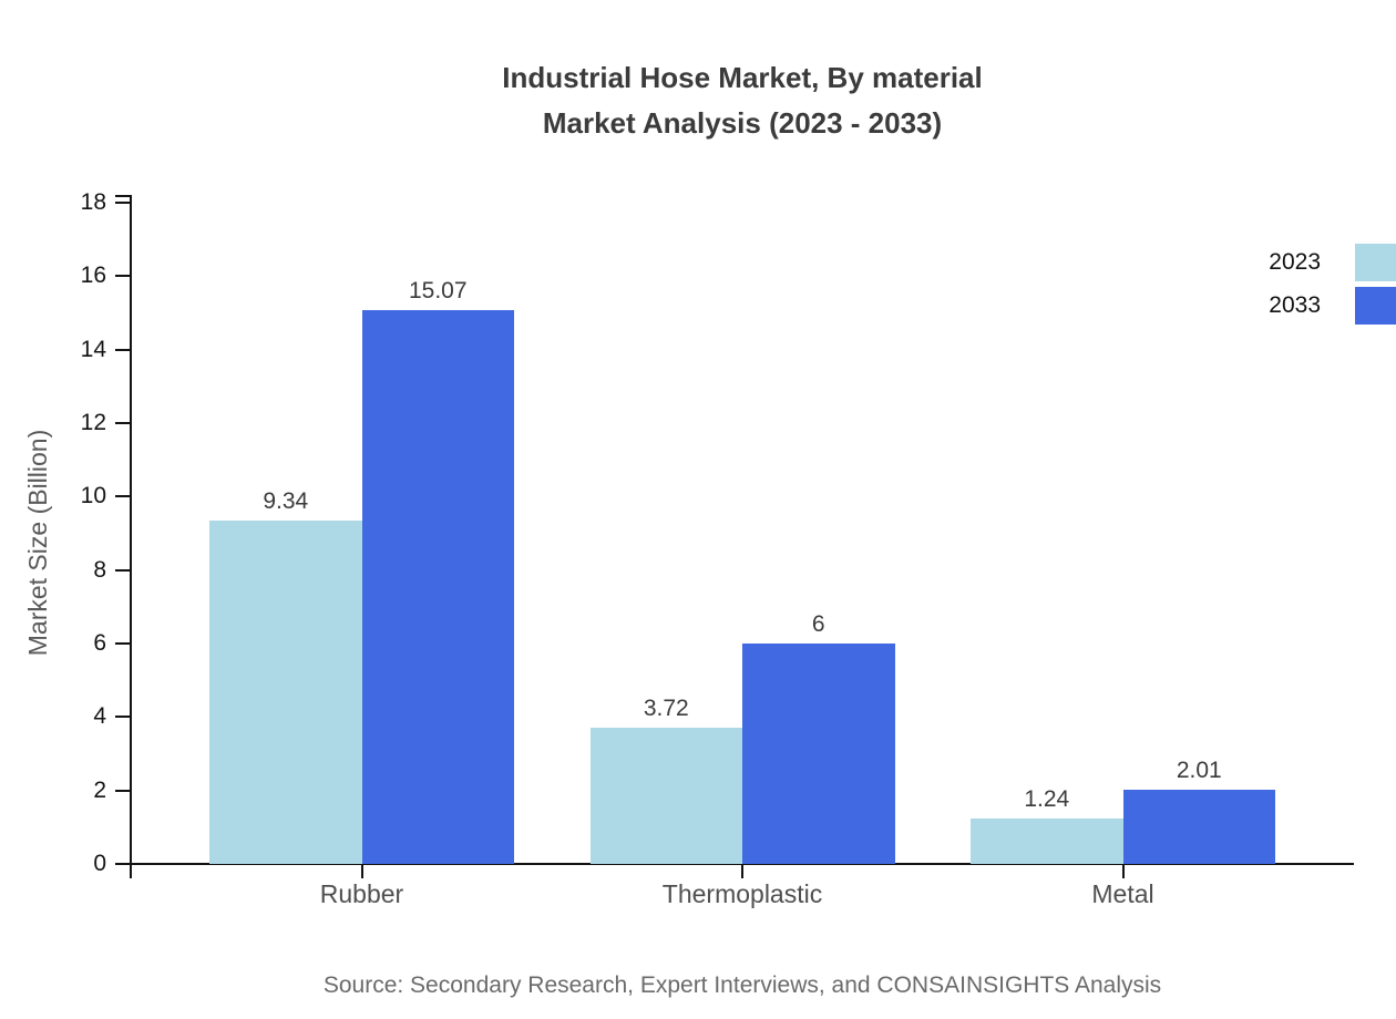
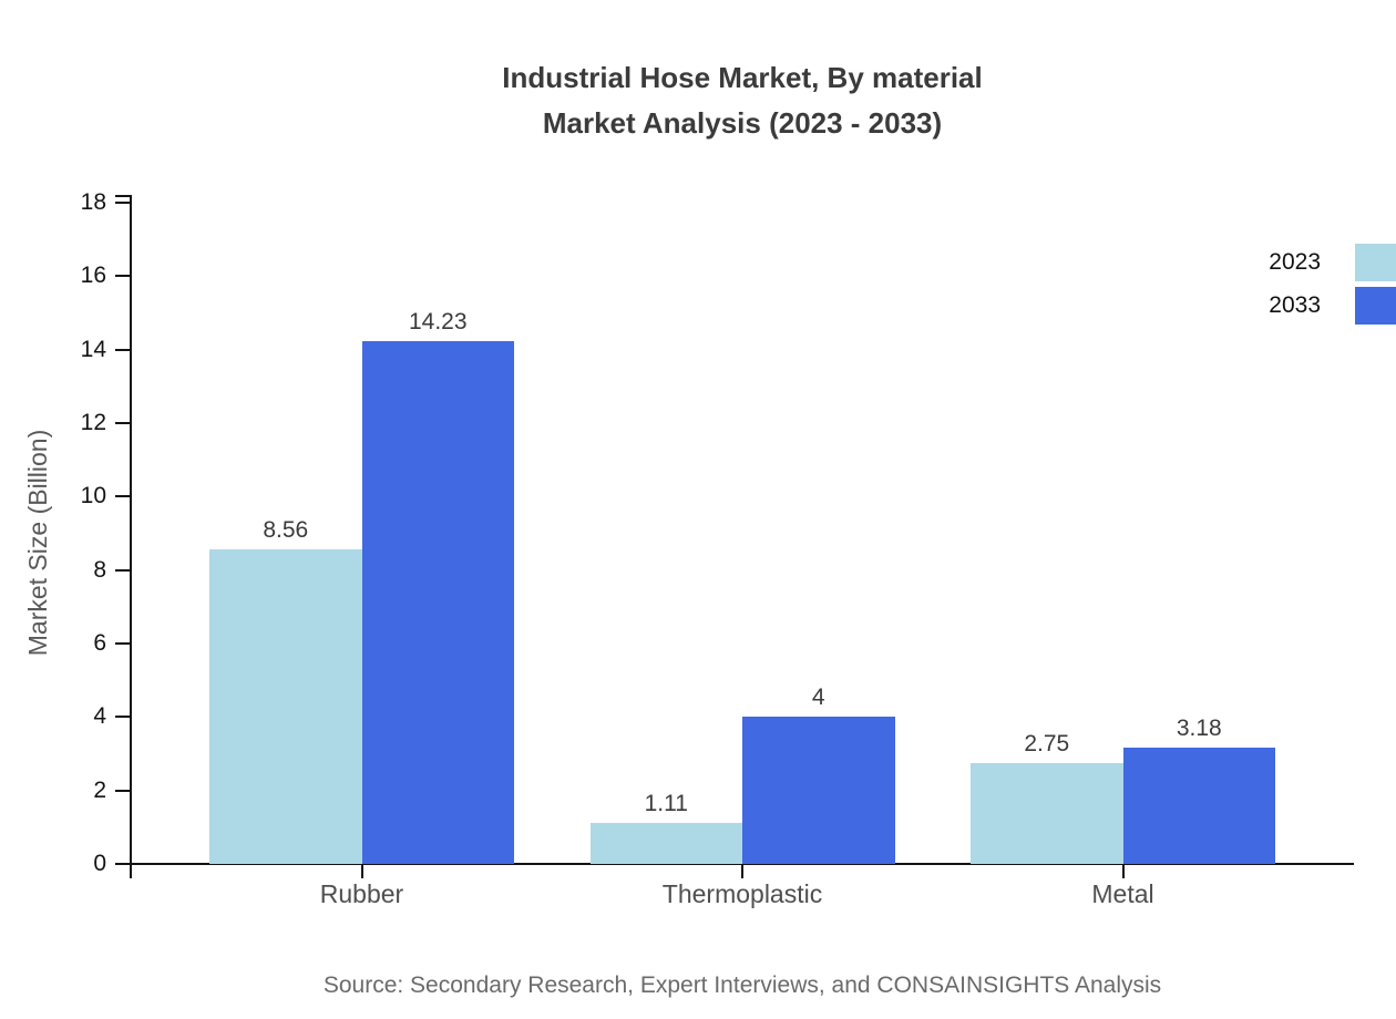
2023/Rubber: 9.34 -> 8.56
2033/Rubber: 15.07 -> 14.23
2023/Thermoplastic: 3.72 -> 1.11
2033/Thermoplastic: 6 -> 4
2023/Metal: 1.24 -> 2.75
2033/Metal: 2.01 -> 3.18
